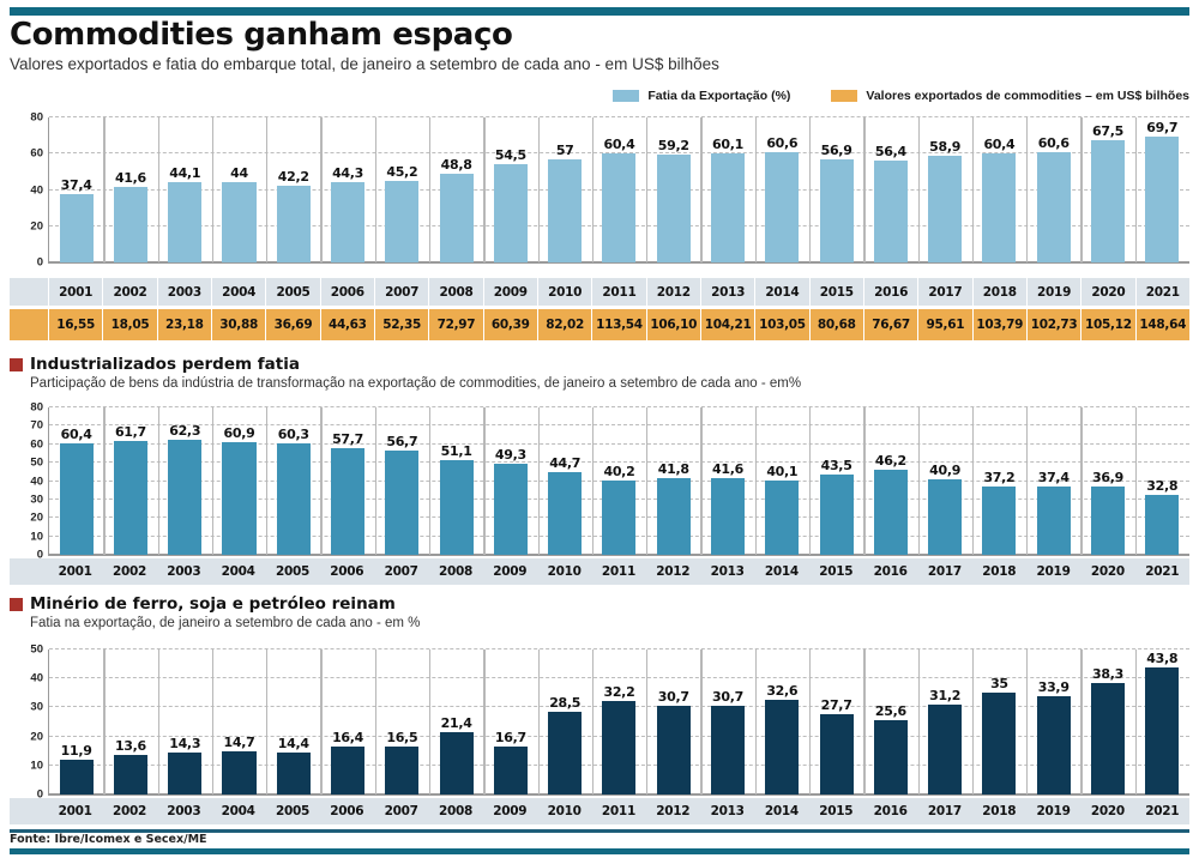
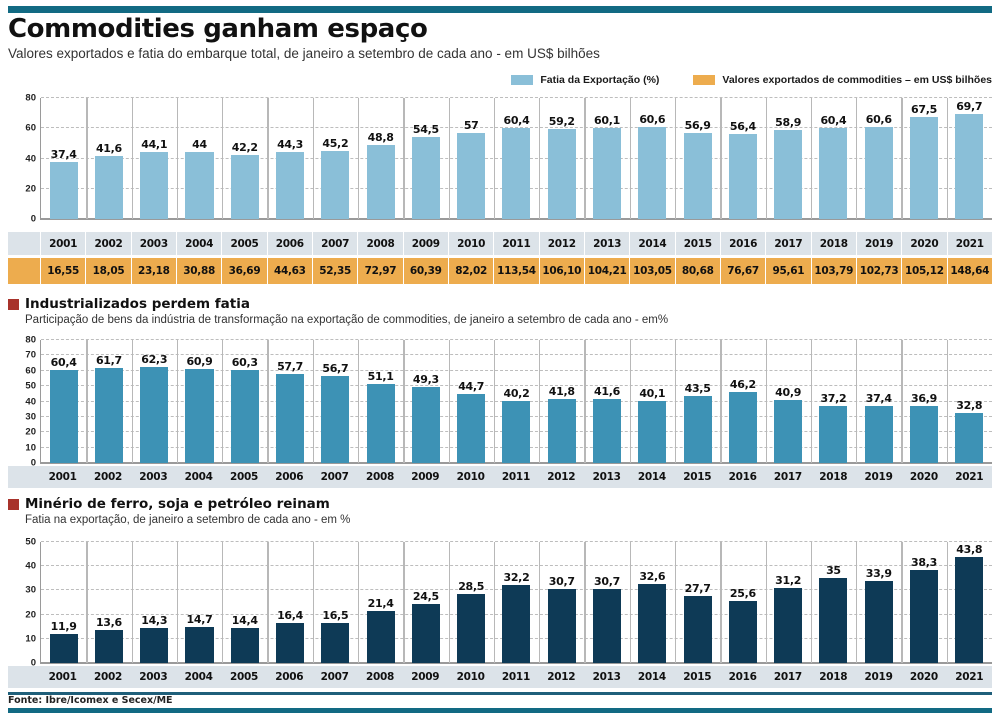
Minério de ferro, soja e petróleo reinam/2009: 16,7 -> 24,5
